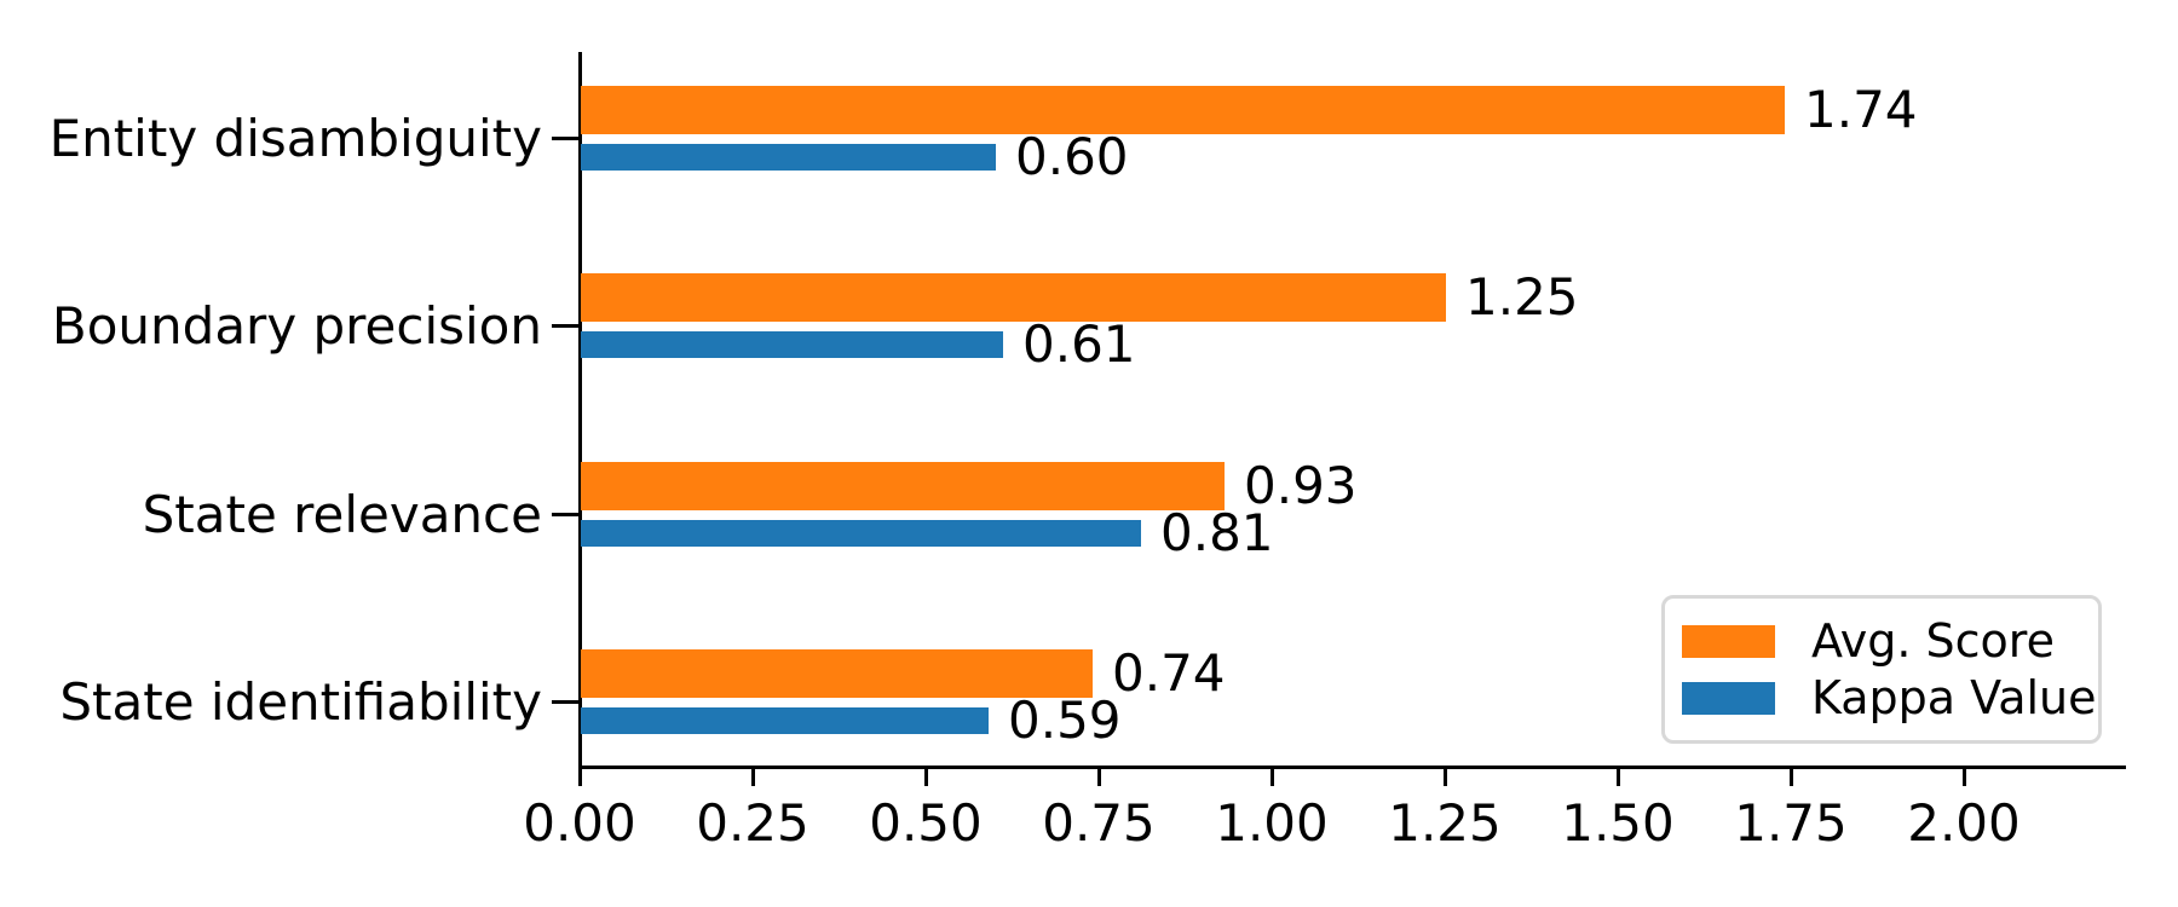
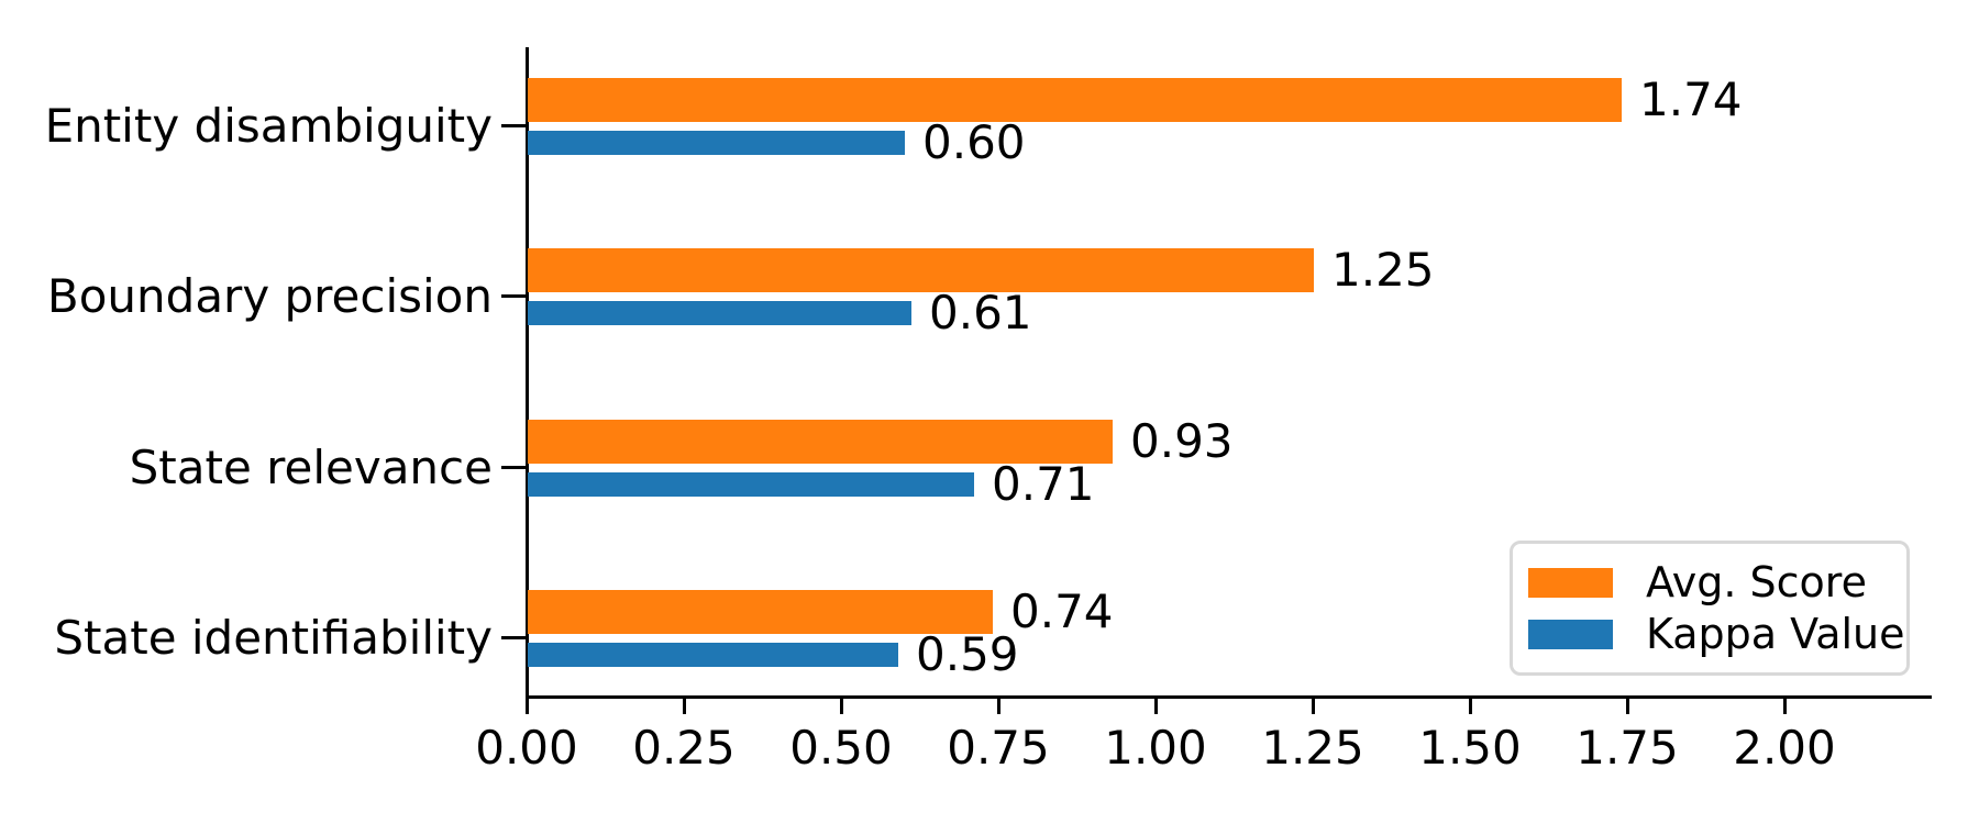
Kappa Value/State relevance: 0.81 -> 0.71
